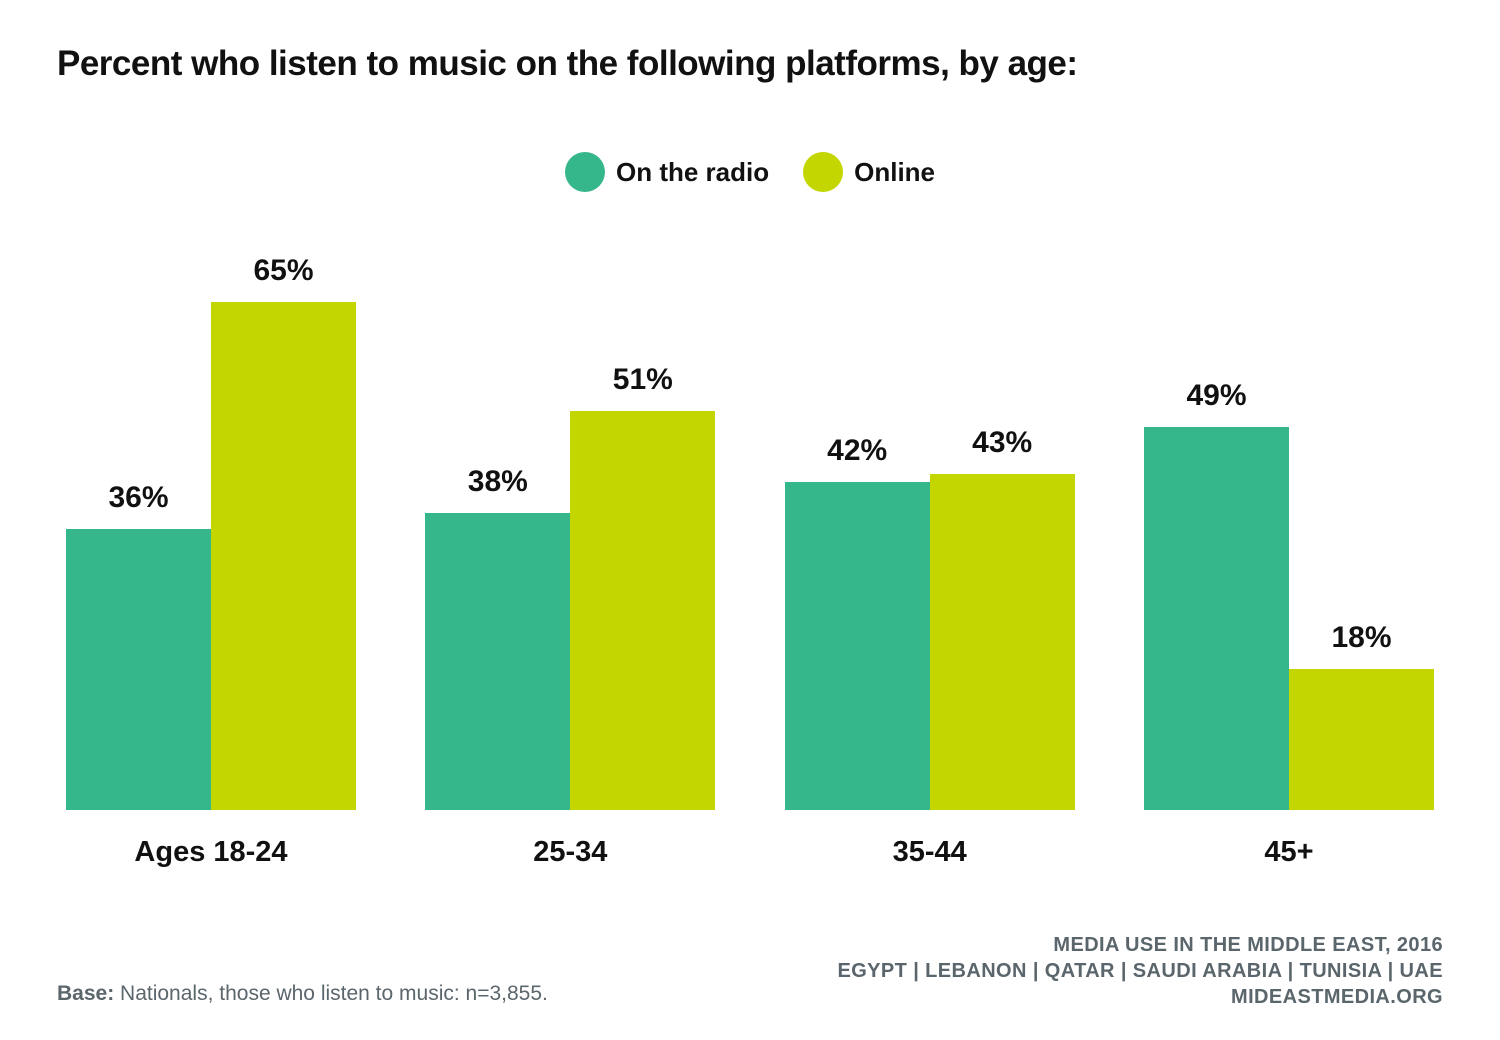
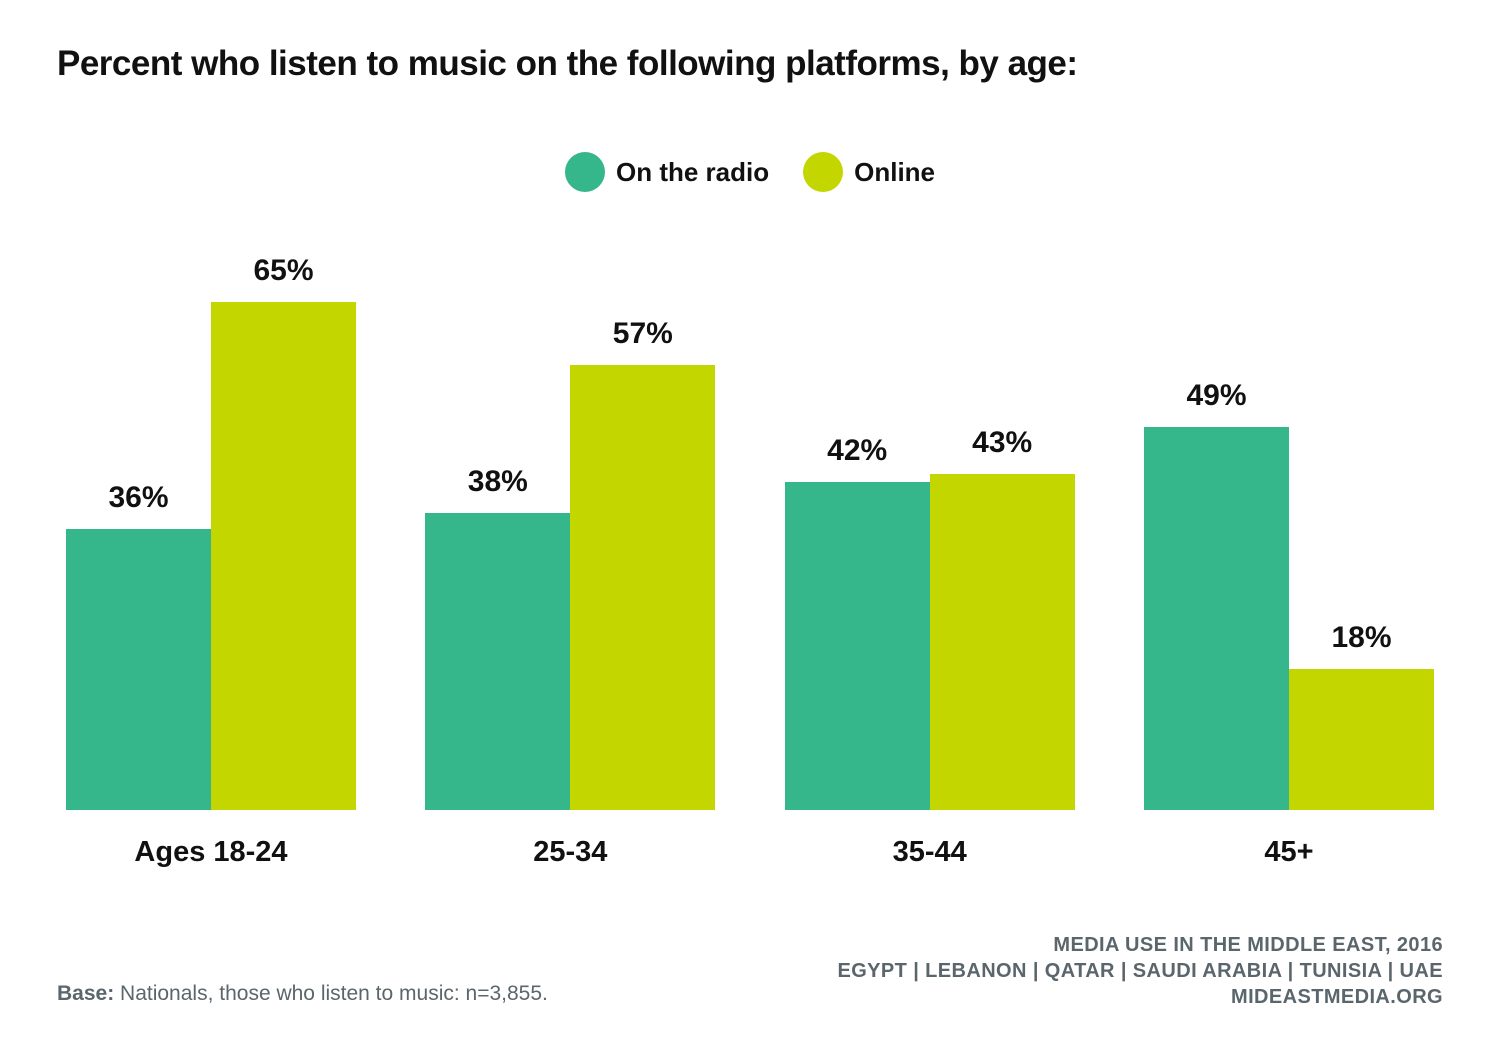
Online/25-34: 51% -> 57%
